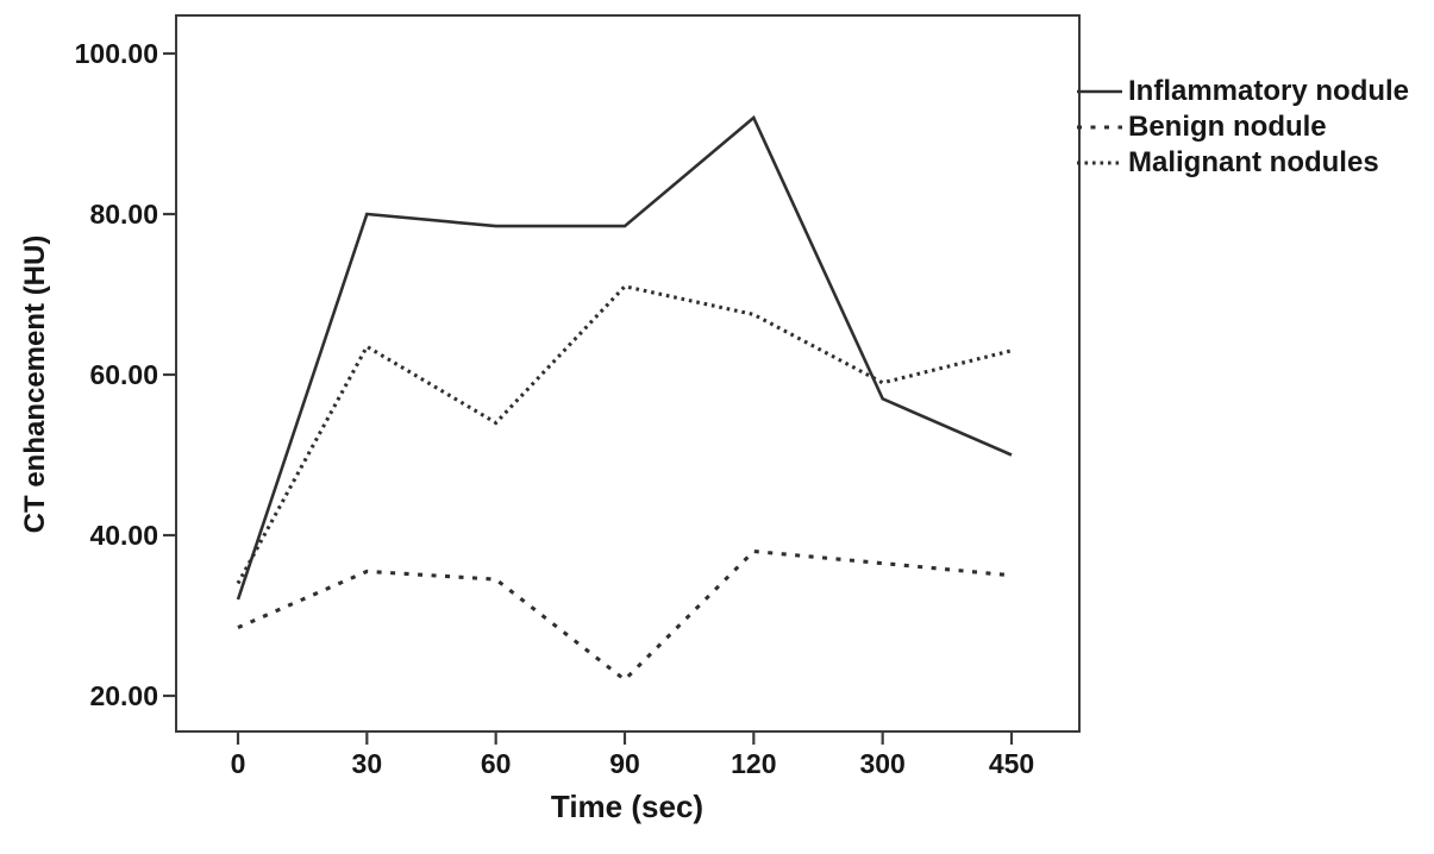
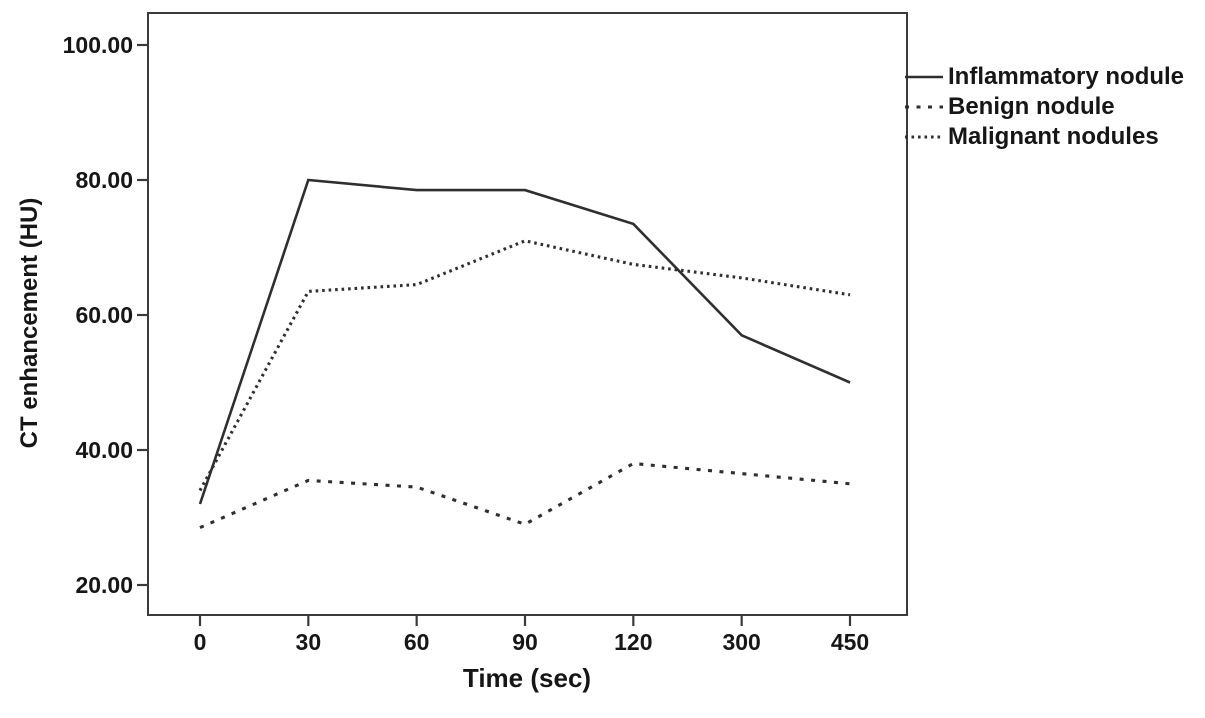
Malignant nodules/60: 54 -> 64
Benign nodule/90: 22 -> 29
Inflammatory nodule/120: 92 -> 74
Malignant nodules/300: 59 -> 66
